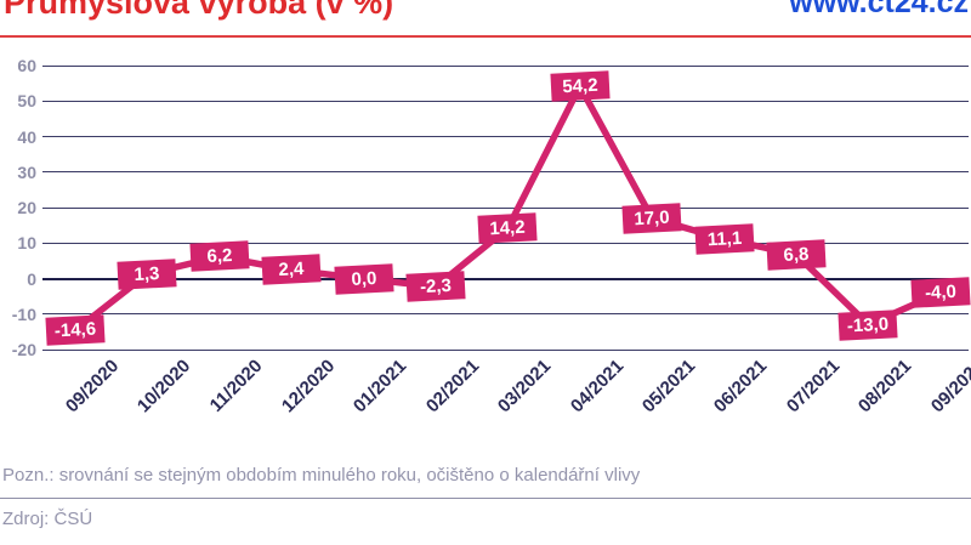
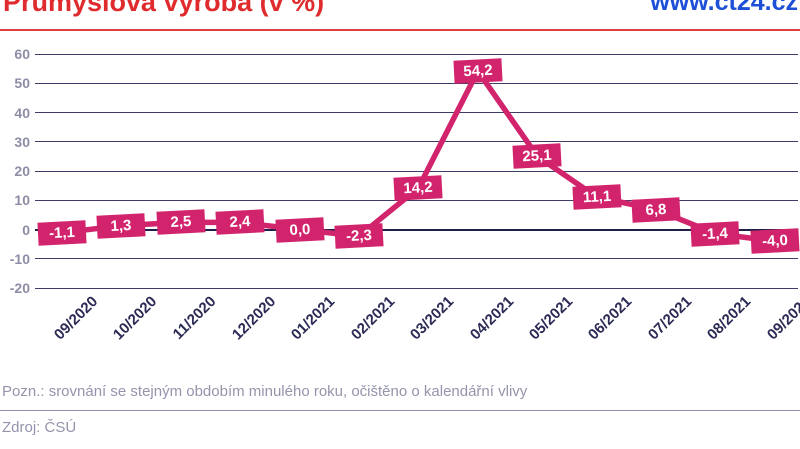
09/2020: -14,6 -> -1,1
11/2020: 6,2 -> 2,5
05/2021: 17,0 -> 25,1
08/2021: -13,0 -> -1,4
